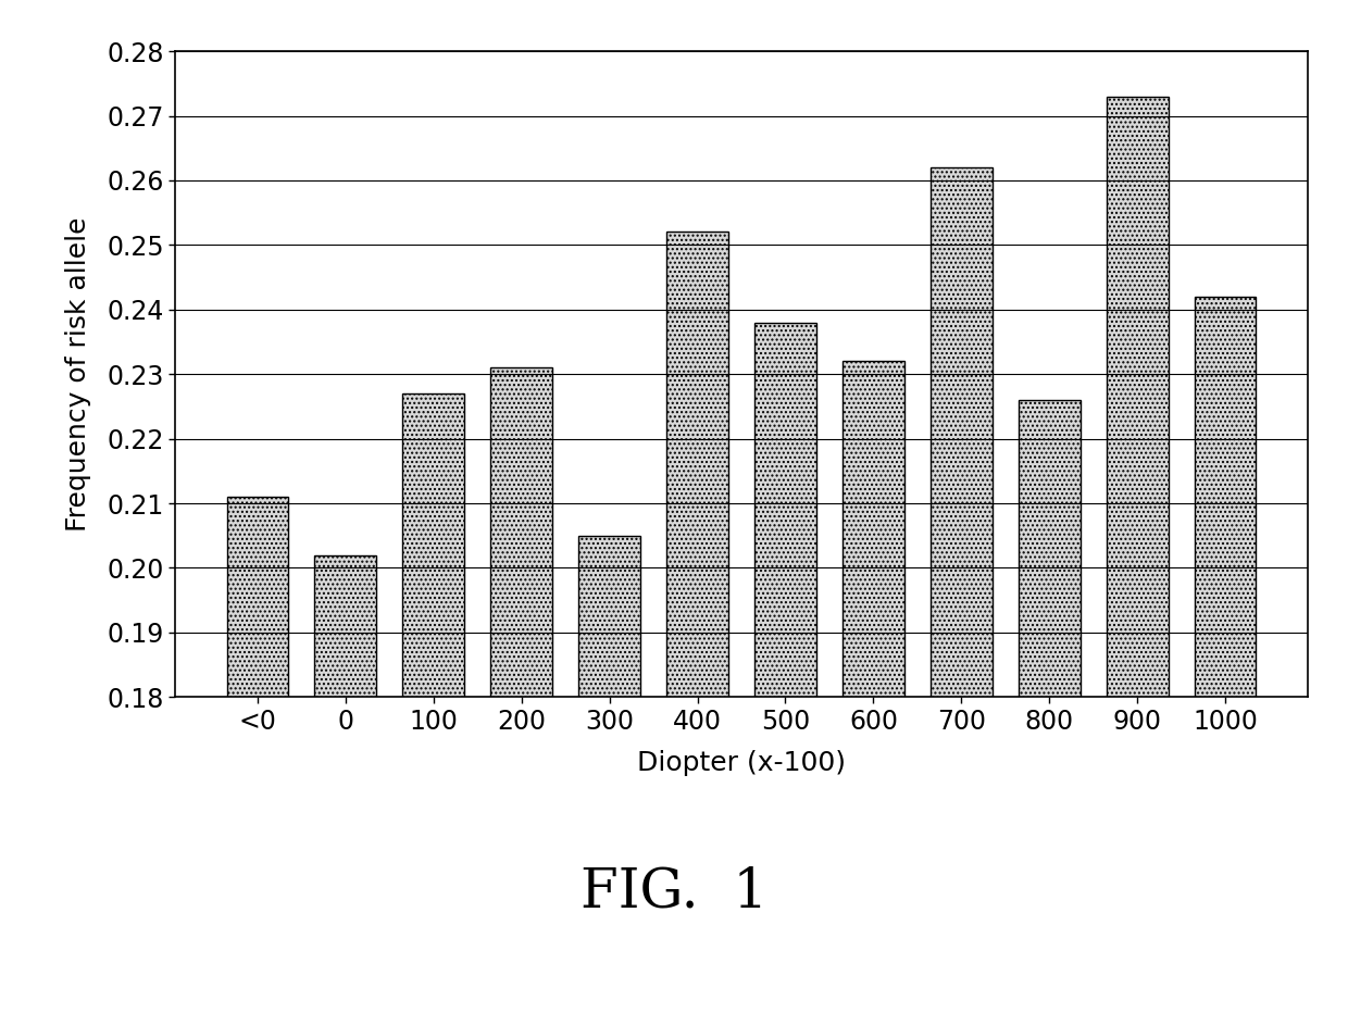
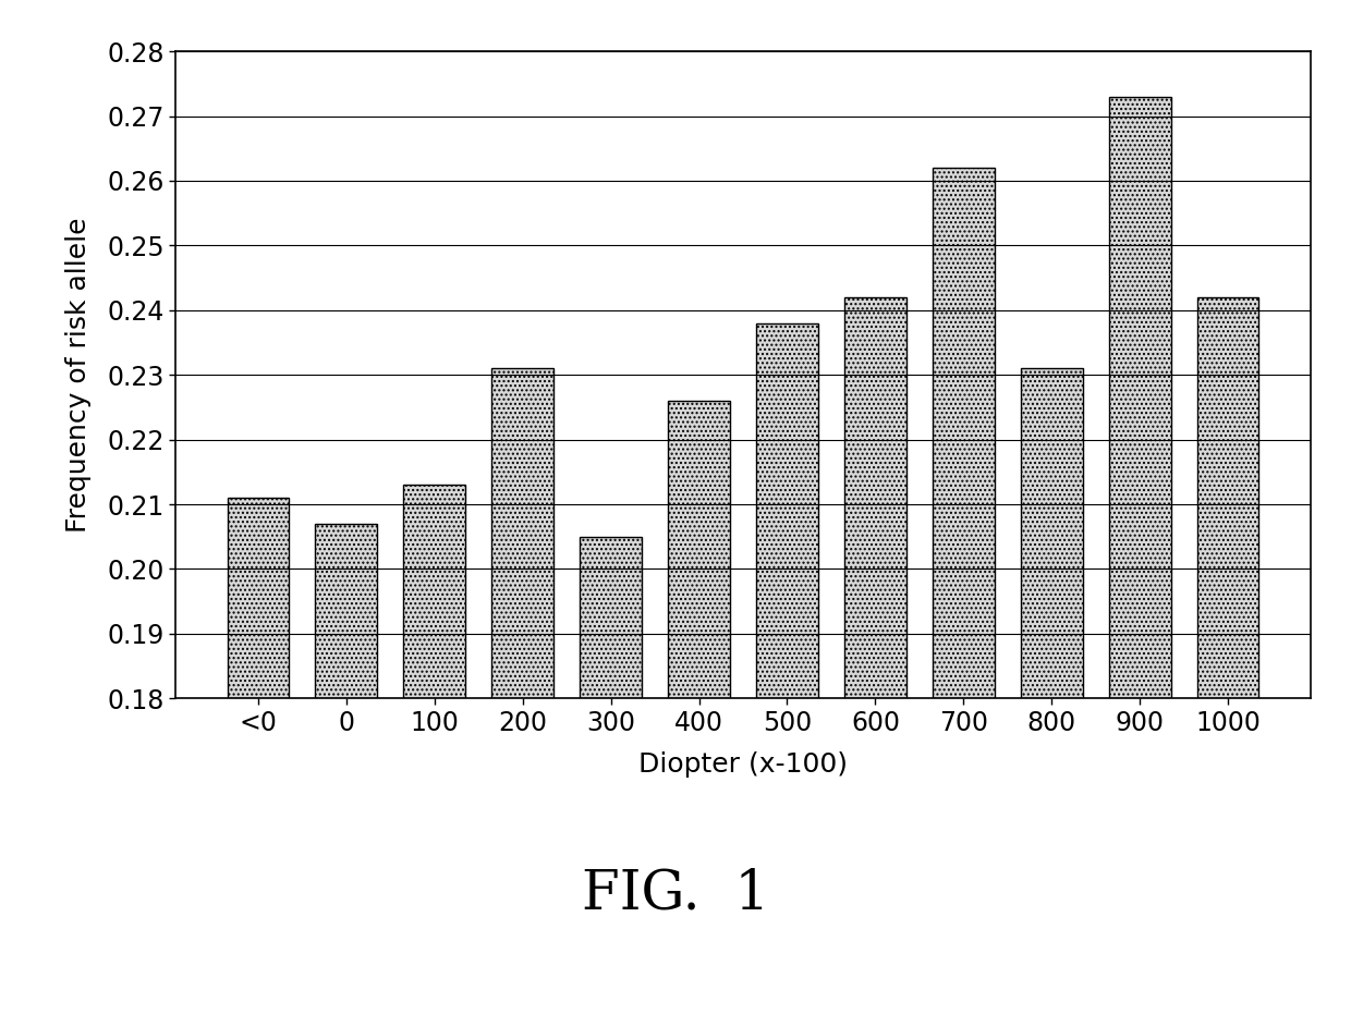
0: 0.202 -> 0.207
100: 0.227 -> 0.213
400: 0.252 -> 0.226
600: 0.232 -> 0.242
800: 0.226 -> 0.231
